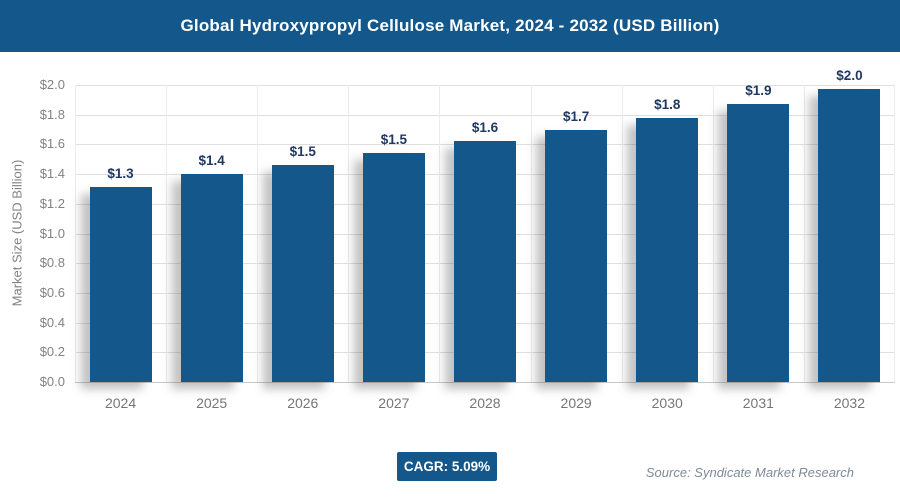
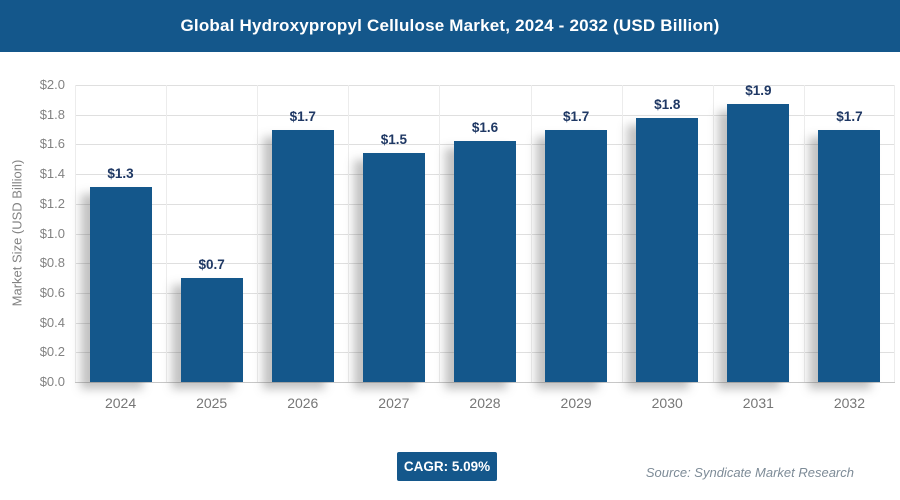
2025: $1.4 -> $0.7
2026: $1.5 -> $1.7
2032: $2.0 -> $1.7
